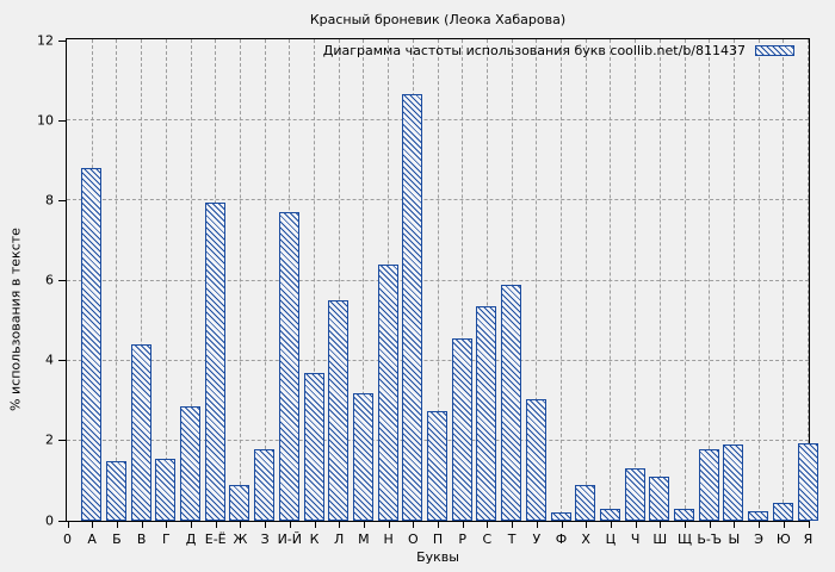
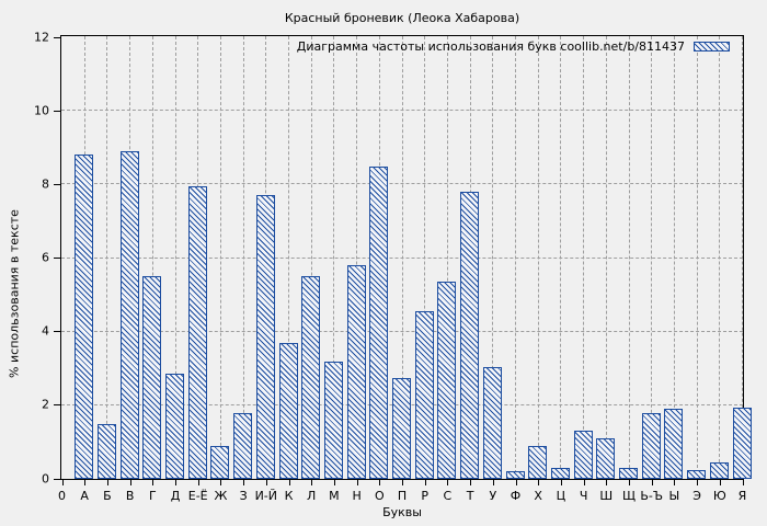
В: 4.4 -> 8.9
Г: 1.6 -> 5.5
Н: 6.4 -> 5.8
О: 10.7 -> 8.5
Т: 5.9 -> 7.8
